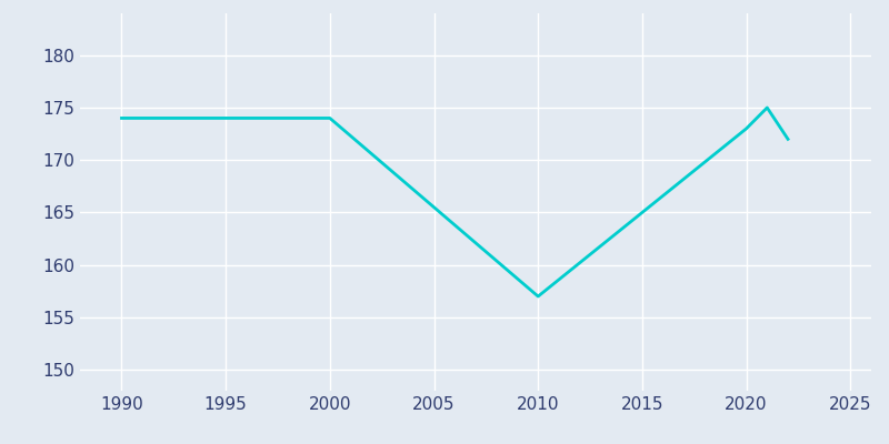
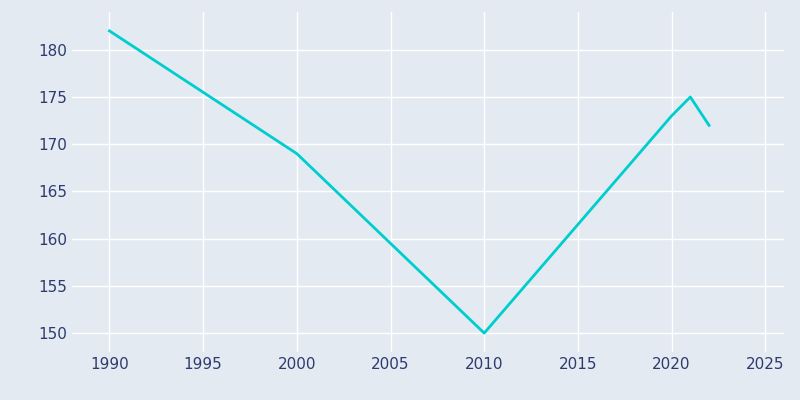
1990: 174 -> 182
2000: 174 -> 169
2010: 157 -> 150
